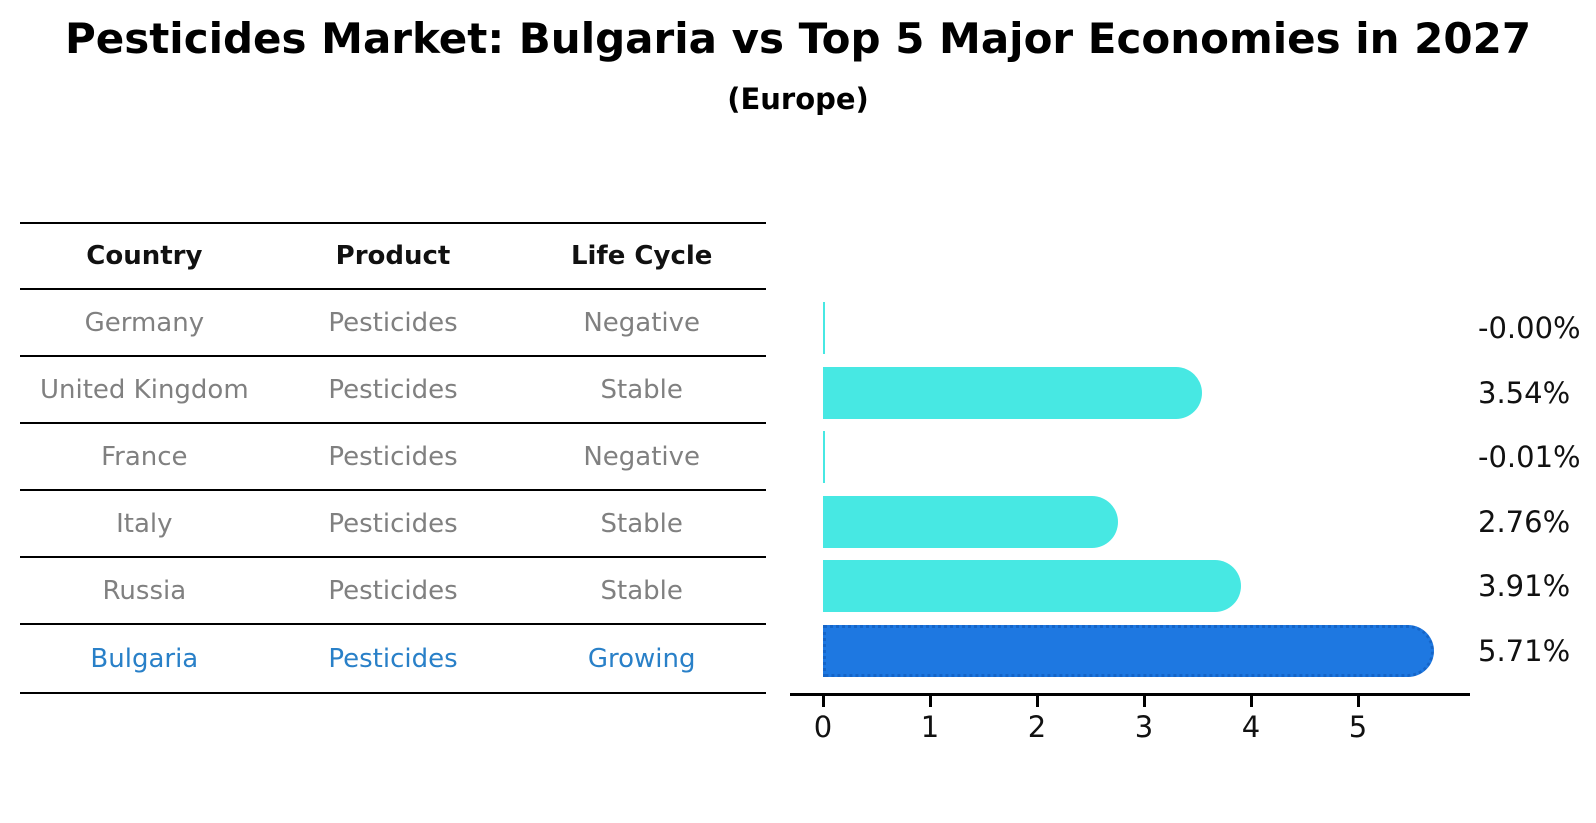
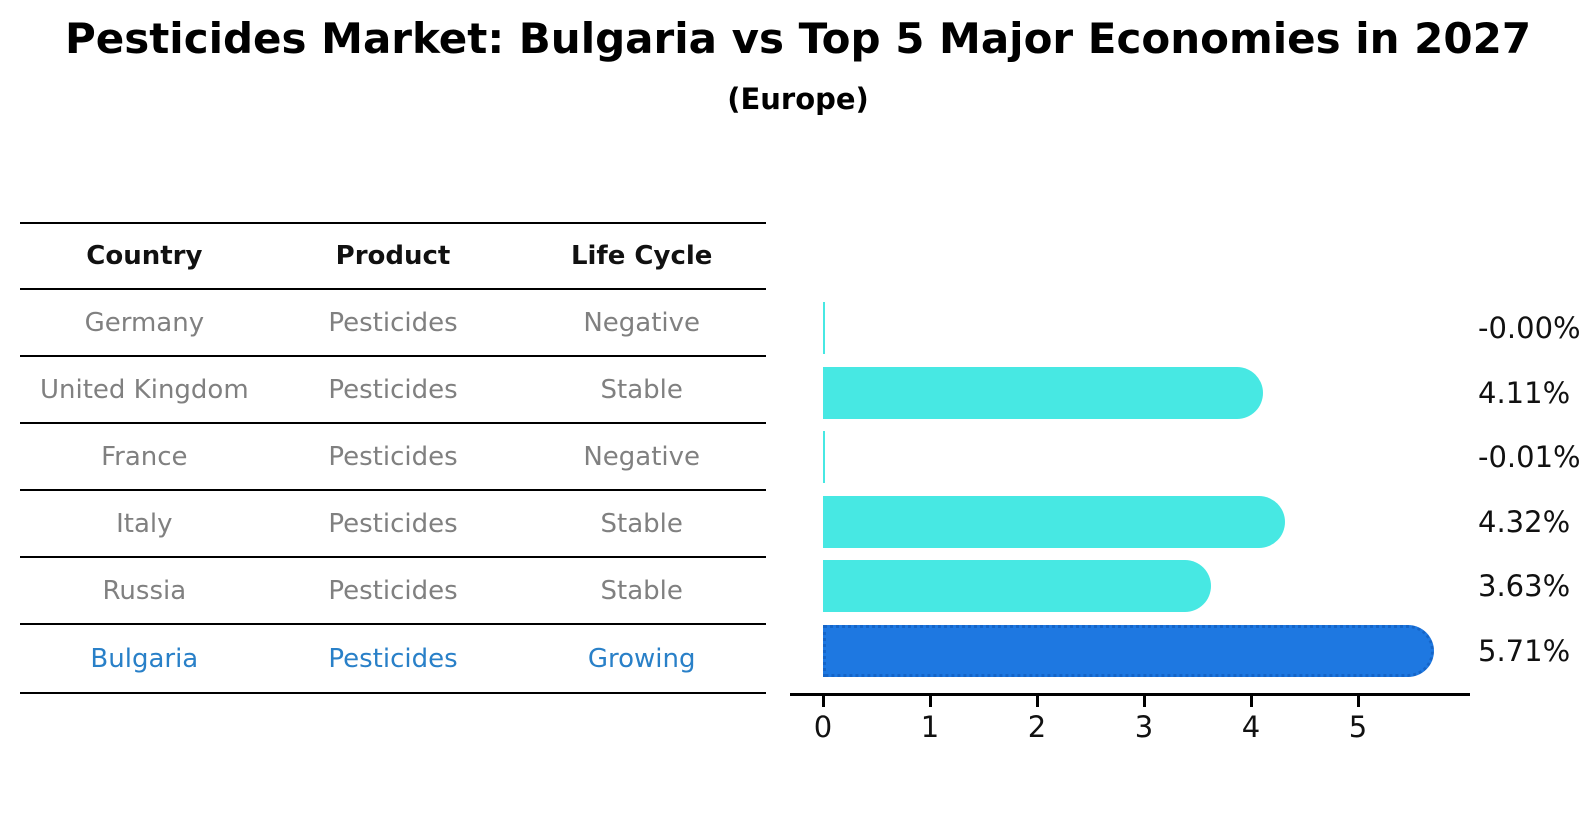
United Kingdom: 3.54% -> 4.11%
Italy: 2.76% -> 4.32%
Russia: 3.91% -> 3.63%
